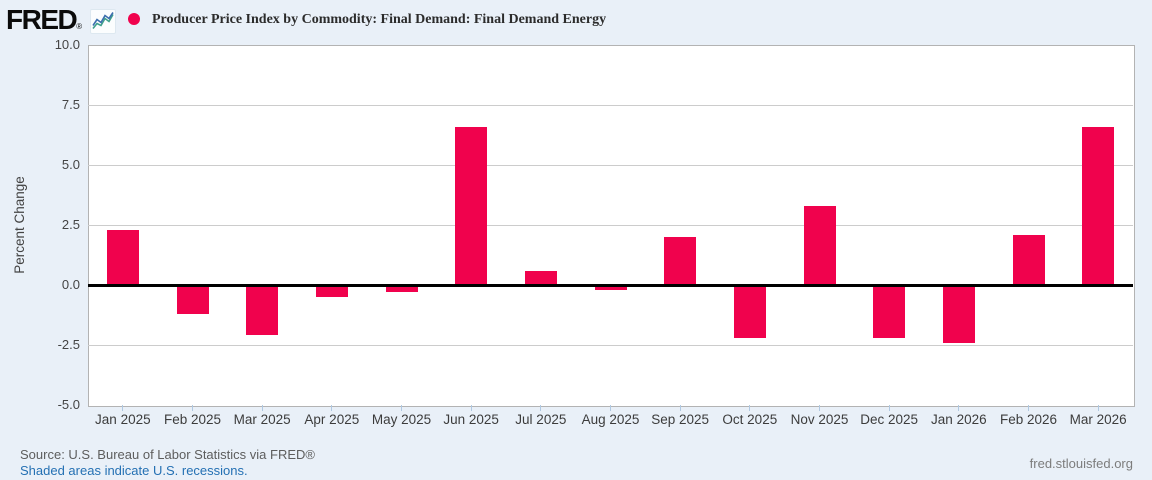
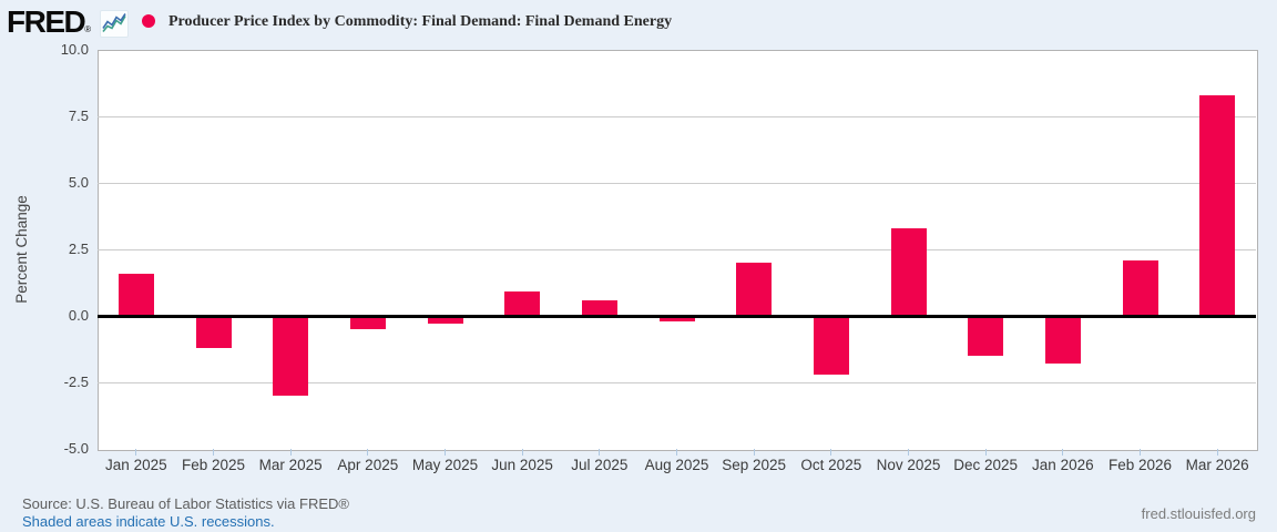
Jan 2025: 2.3 -> 1.6
Mar 2025: -2.1 -> -3.0
Jun 2025: 6.6 -> 0.9
Dec 2025: -2.2 -> -1.5
Jan 2026: -2.4 -> -1.8
Mar 2026: 6.6 -> 8.3
